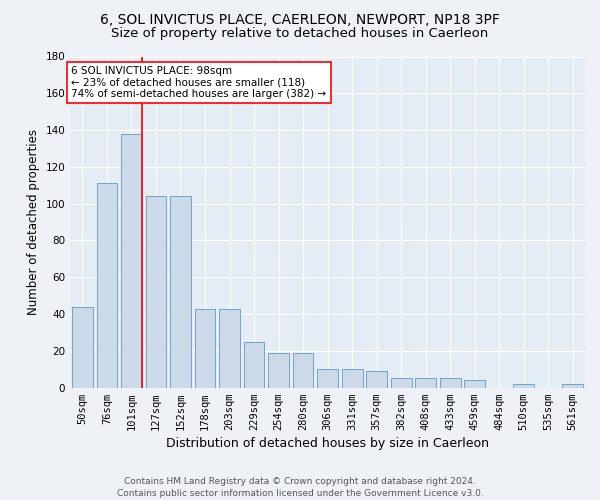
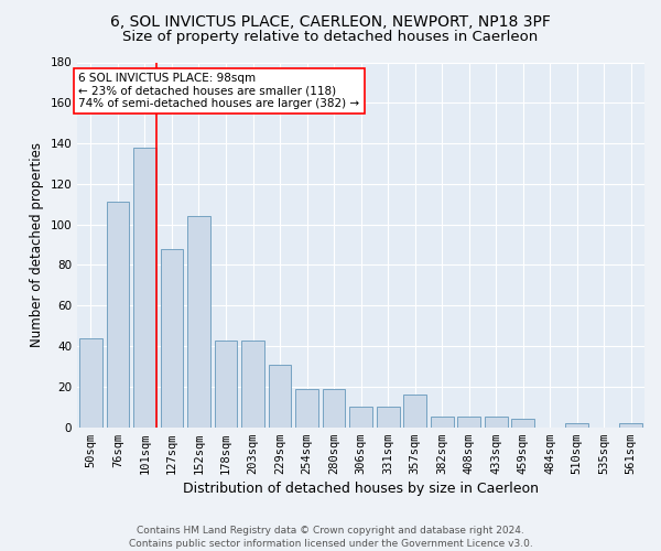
127sqm: 104 -> 88
229sqm: 25 -> 31
357sqm: 9 -> 16
